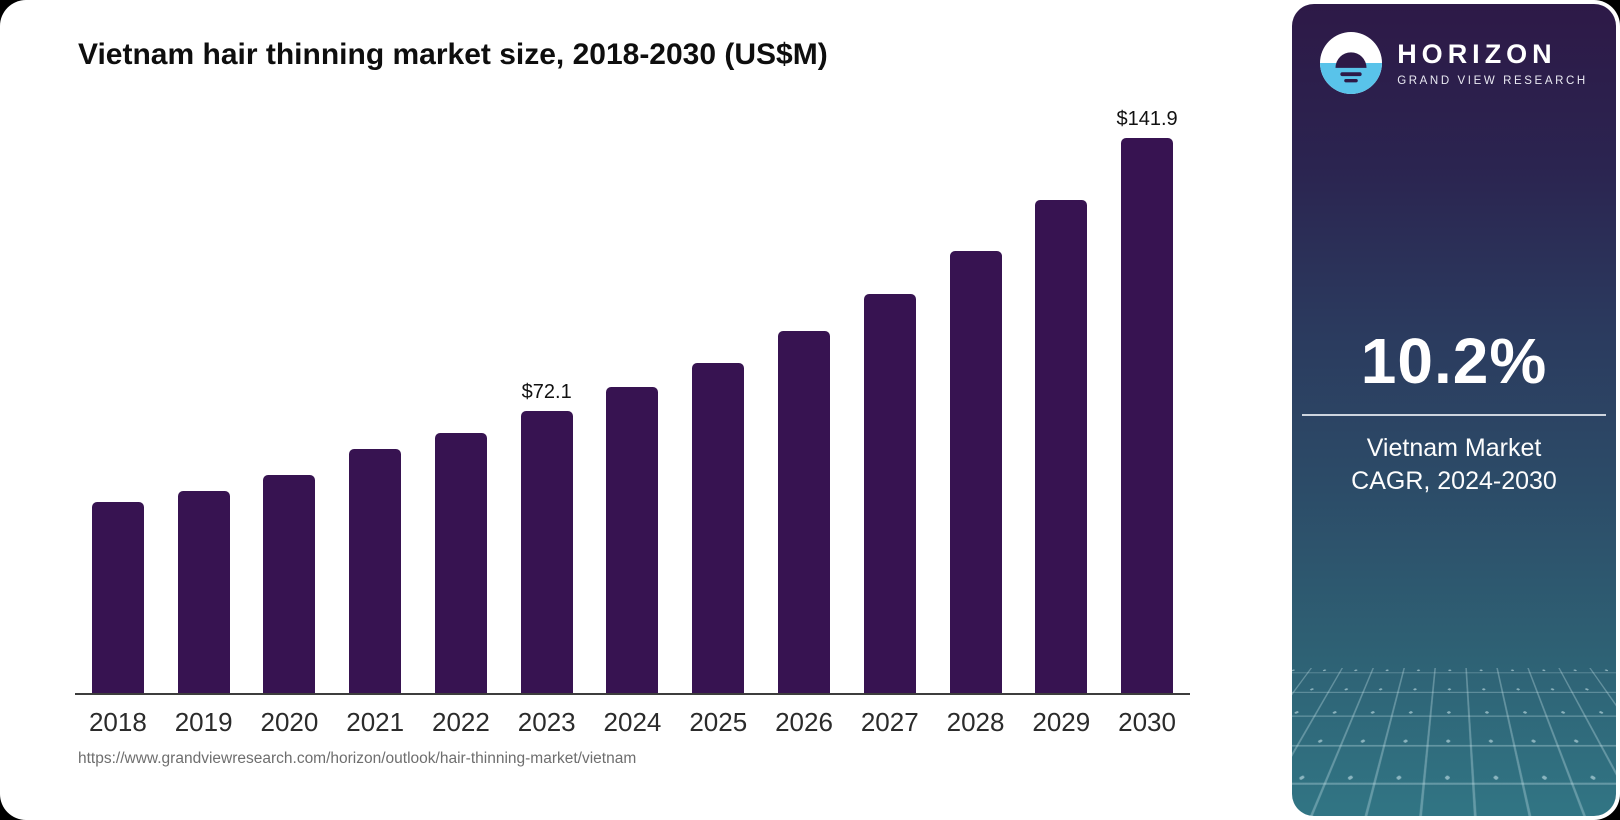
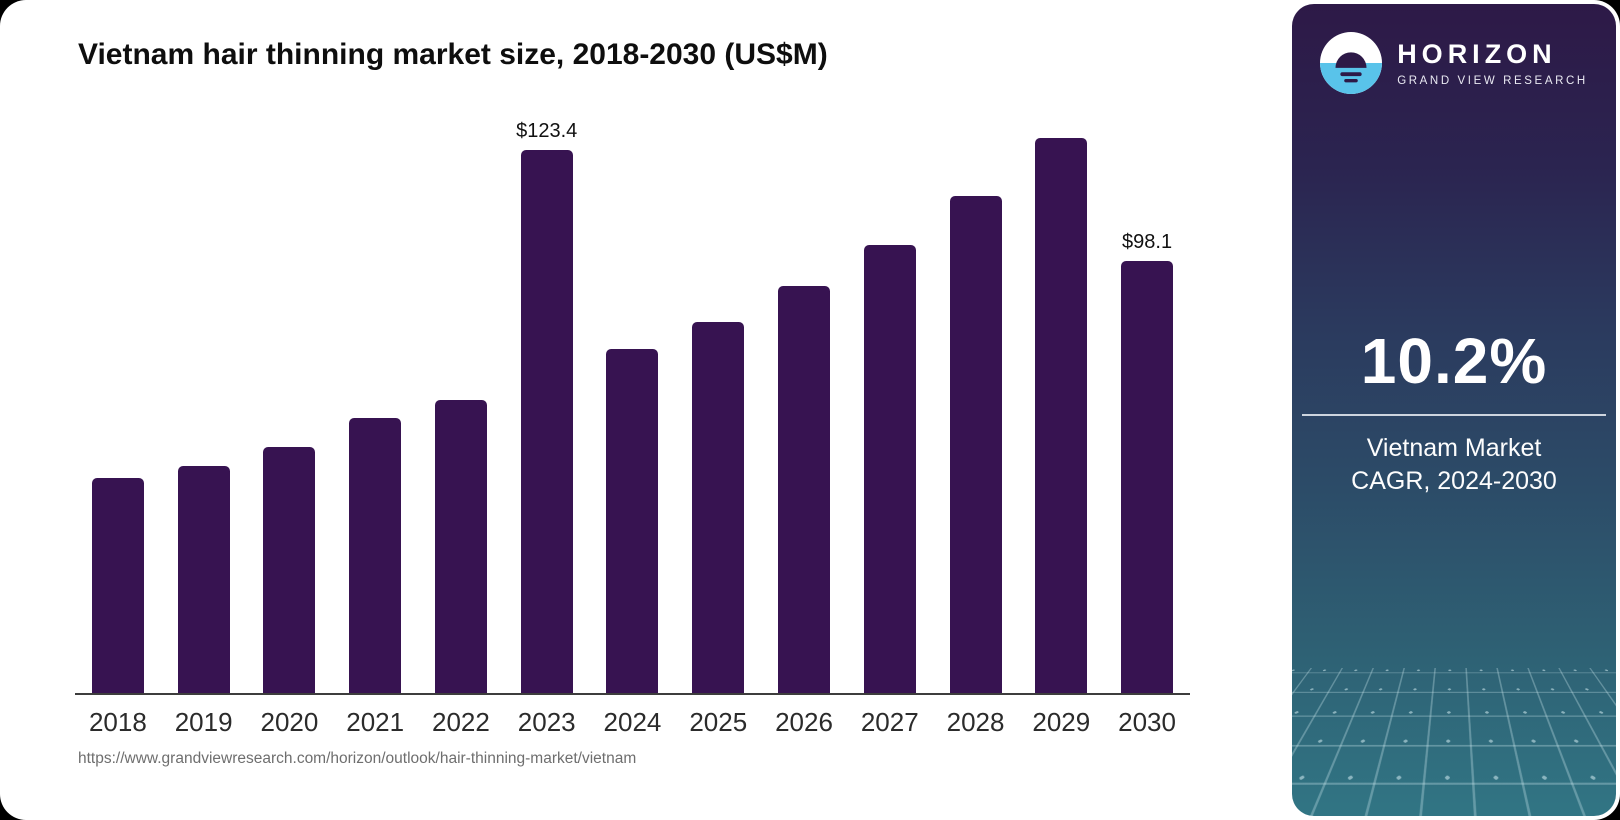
2023: $72.1 -> $123.4
2030: $141.9 -> $98.1
